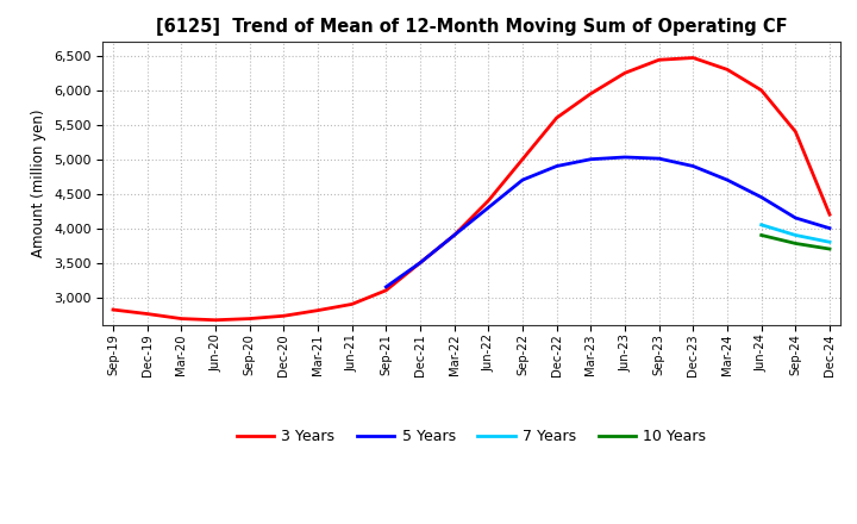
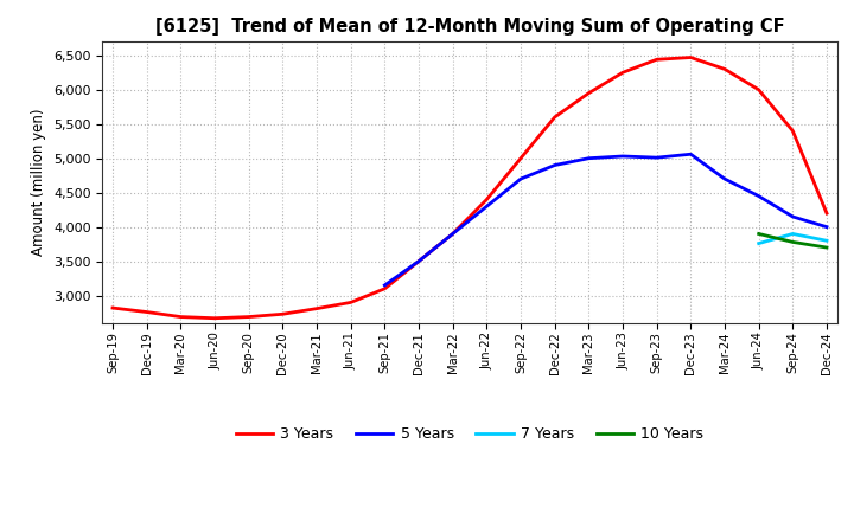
5 Years/Dec-23: 4,900 -> 5,060
7 Years/Jun-24: 4,050 -> 3,760
